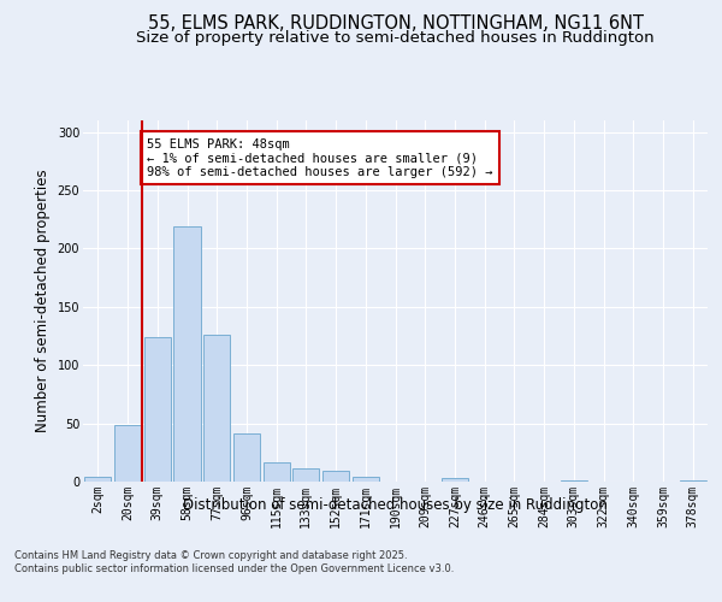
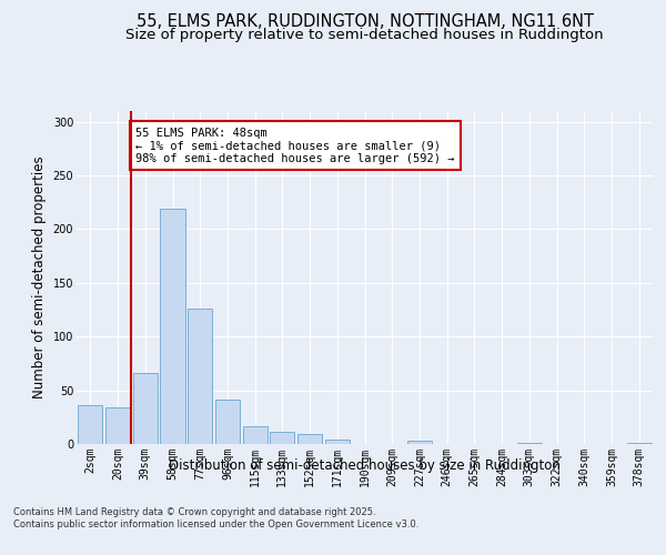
2sqm: 4 -> 36
20sqm: 49 -> 34
39sqm: 124 -> 66
